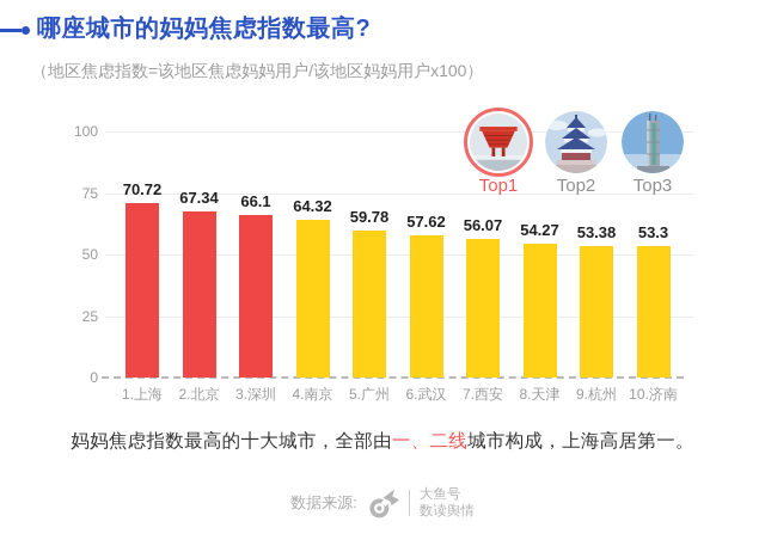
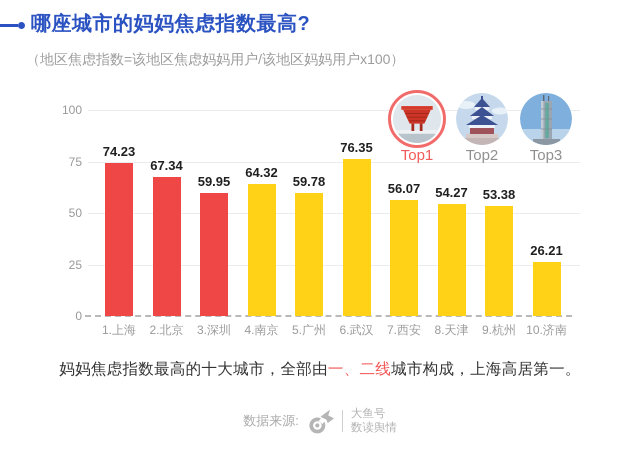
1.上海: 70.72 -> 74.23
3.深圳: 66.1 -> 59.95
6.武汉: 57.62 -> 76.35
10.济南: 53.3 -> 26.21
